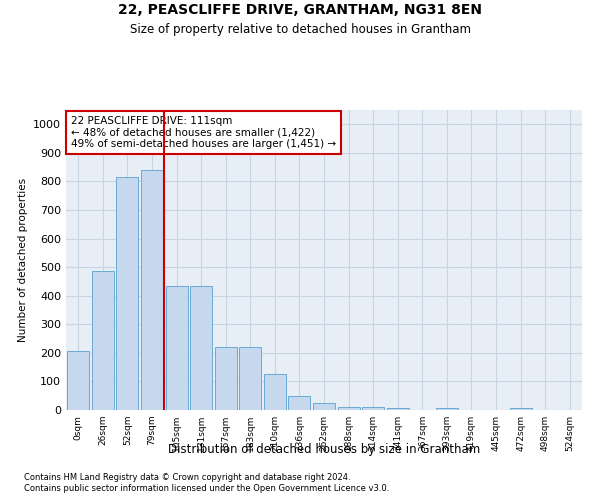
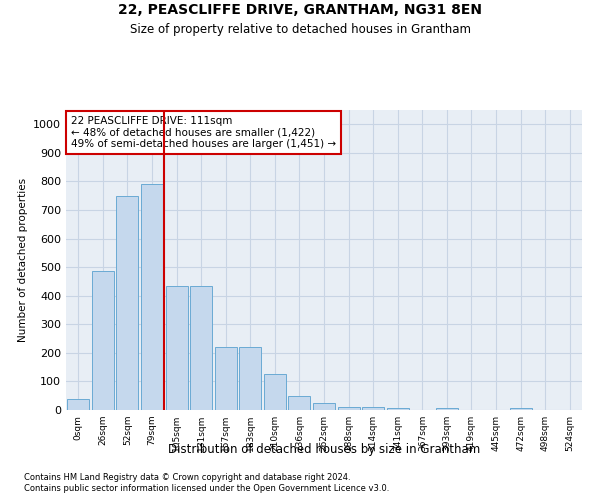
0sqm: 205 -> 40
52sqm: 815 -> 750
79sqm: 840 -> 790
